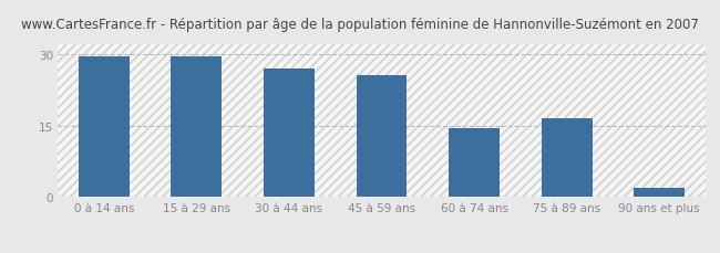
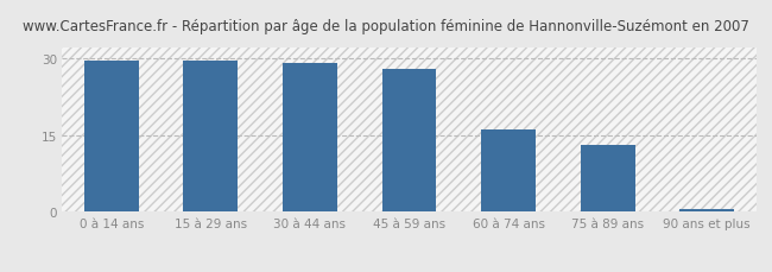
30 à 44 ans: 27.0 -> 29.0
45 à 59 ans: 25.5 -> 28.0
60 à 74 ans: 14.5 -> 16.0
75 à 89 ans: 16.5 -> 13.0
90 ans et plus: 2.0 -> 0.5
